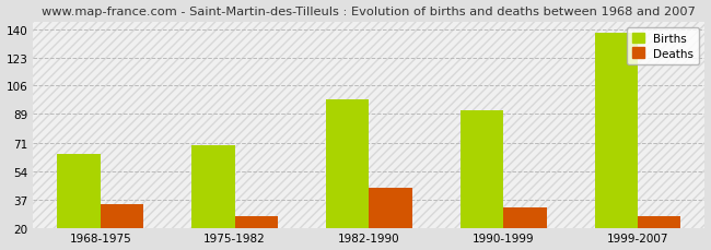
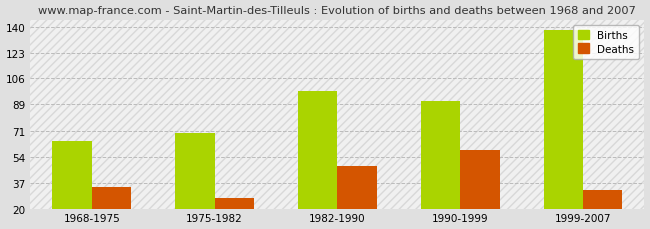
Deaths/1982-1990: 44 -> 48
Deaths/1990-1999: 32 -> 59
Deaths/1999-2007: 27 -> 32
